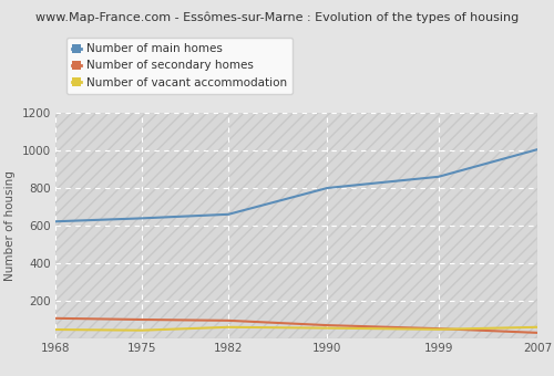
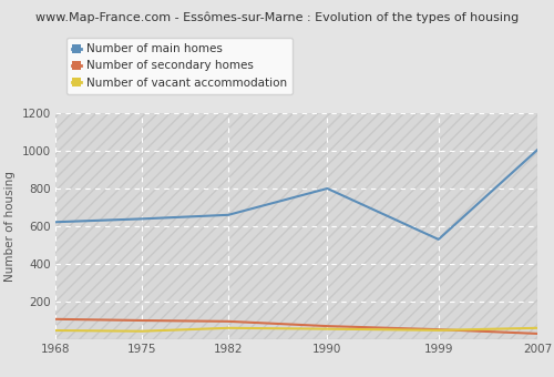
Number of main homes/1999: 860 -> 530
